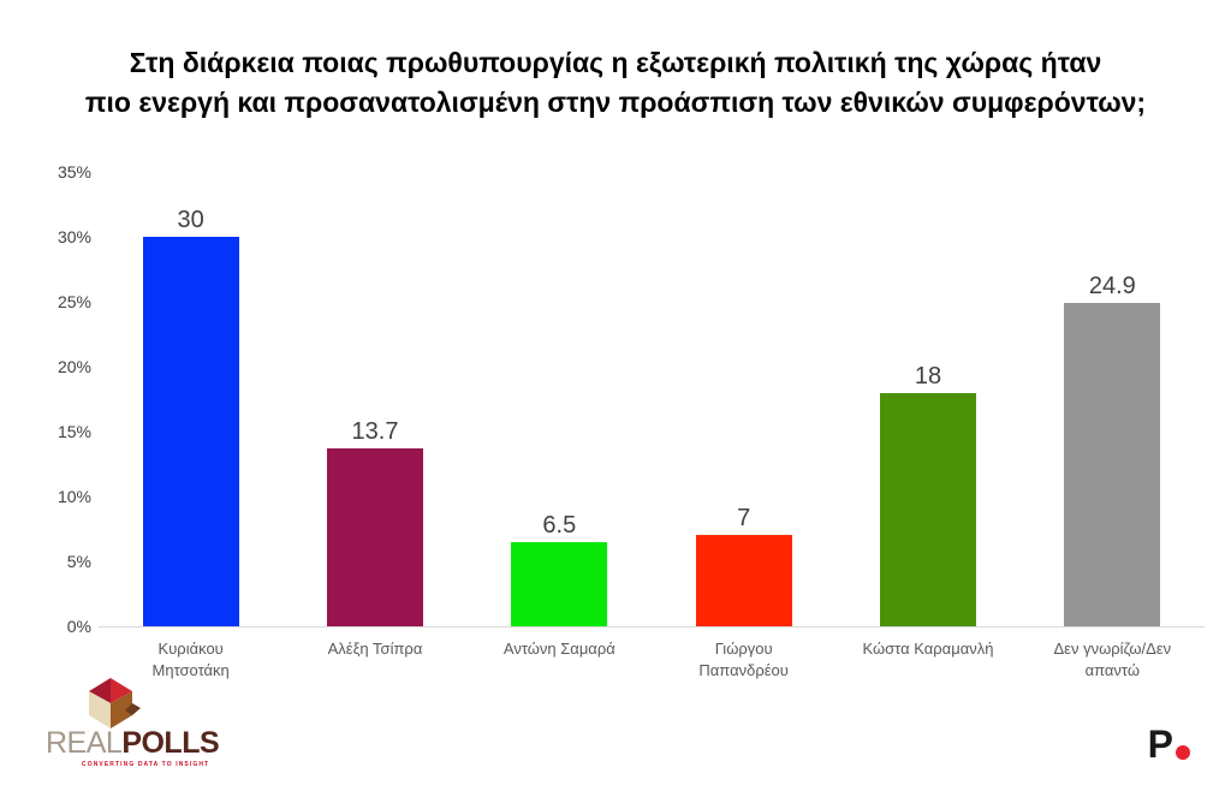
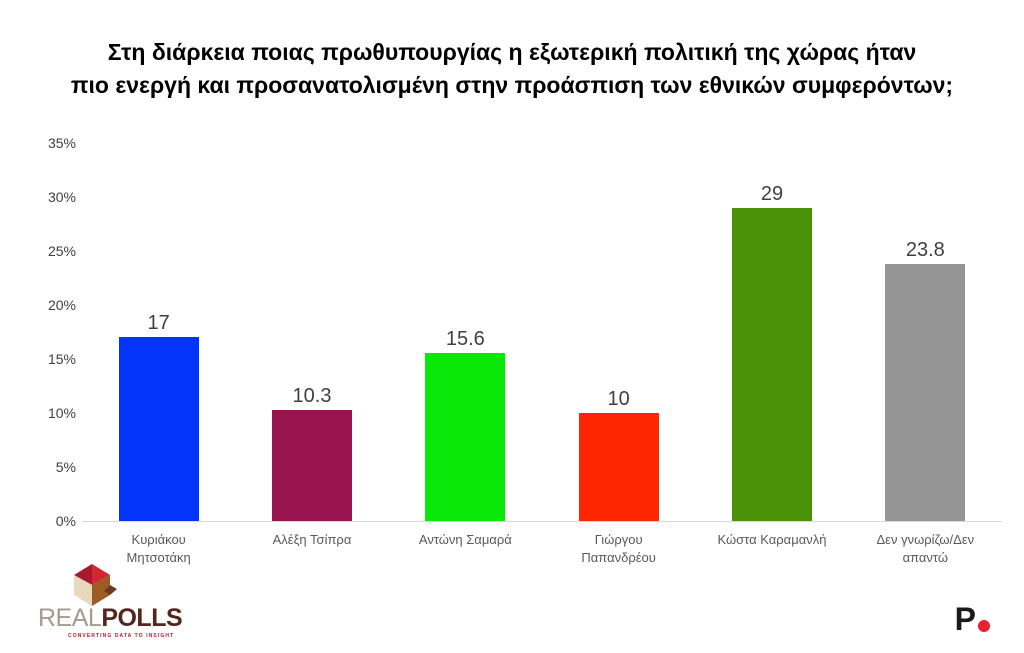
Κυριάκου Μητσοτάκη: 30 -> 17
Αλέξη Τσίπρα: 13.7 -> 10.3
Αντώνη Σαμαρά: 6.5 -> 15.6
Γιώργου Παπανδρέου: 7 -> 10
Κώστα Καραμανλή: 18 -> 29
Δεν γνωρίζω/Δεν απαντώ: 24.9 -> 23.8
